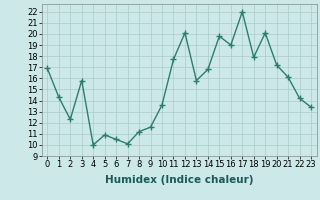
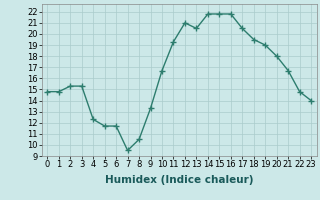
0: 16.9 -> 14.8
1: 14.3 -> 14.8
2: 12.3 -> 15.3
3: 15.8 -> 15.3
4: 10.0 -> 12.3
5: 10.9 -> 11.7
6: 10.5 -> 11.7
7: 10.1 -> 9.5
8: 11.2 -> 10.5
9: 11.6 -> 13.3
10: 13.6 -> 16.7
11: 17.7 -> 19.3
12: 20.1 -> 21.0
13: 15.8 -> 20.5
14: 16.8 -> 21.8
15: 19.8 -> 21.8
16: 19.0 -> 21.8
17: 22.0 -> 20.5
18: 17.9 -> 19.5
19: 20.1 -> 19.0
20: 17.2 -> 18.0
21: 16.1 -> 16.7
22: 14.2 -> 14.8
23: 13.4 -> 14.0
